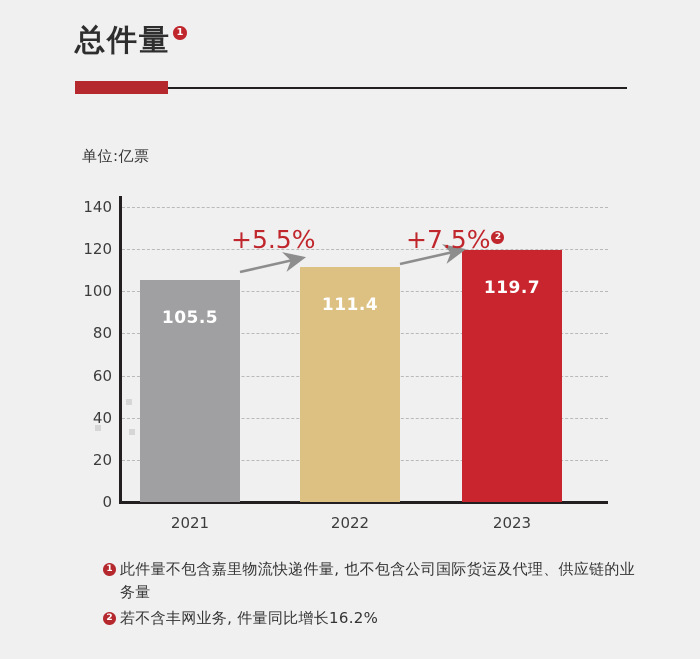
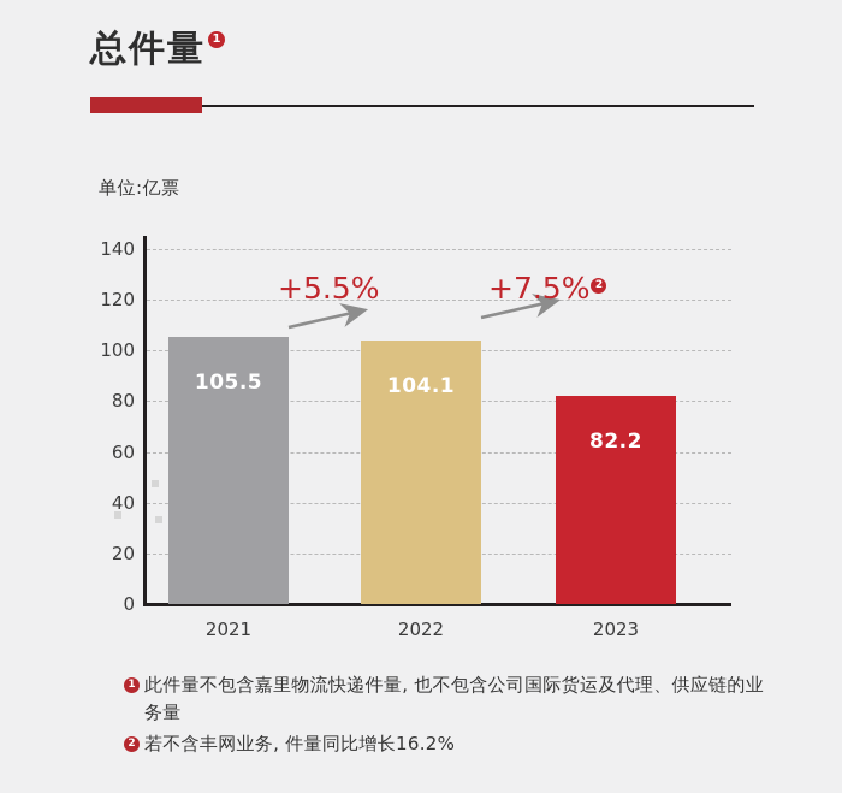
2022: 111.4 -> 104.1
2023: 119.7 -> 82.2
